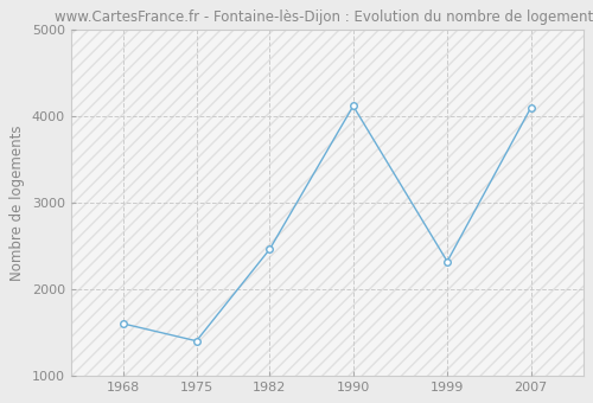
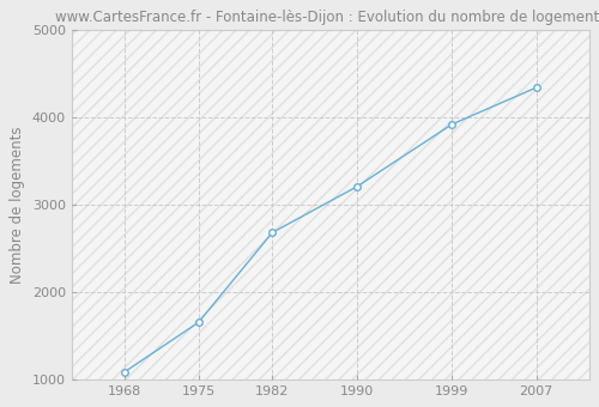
1968: 1600 -> 1080
1975: 1400 -> 1650
1982: 2460 -> 2680
1990: 4120 -> 3210
1999: 2320 -> 3920
2007: 4100 -> 4340
